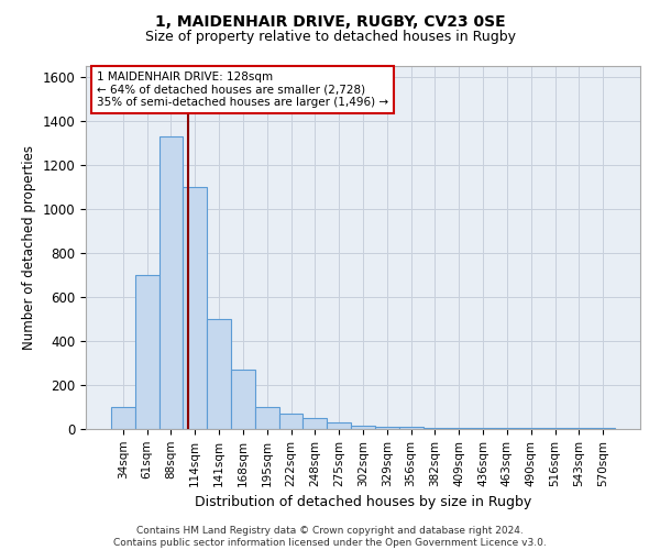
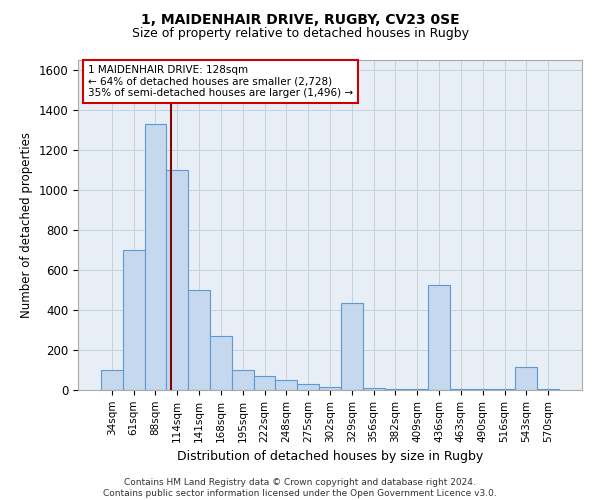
329sqm: 10 -> 435
436sqm: 5 -> 525
543sqm: 3 -> 115
